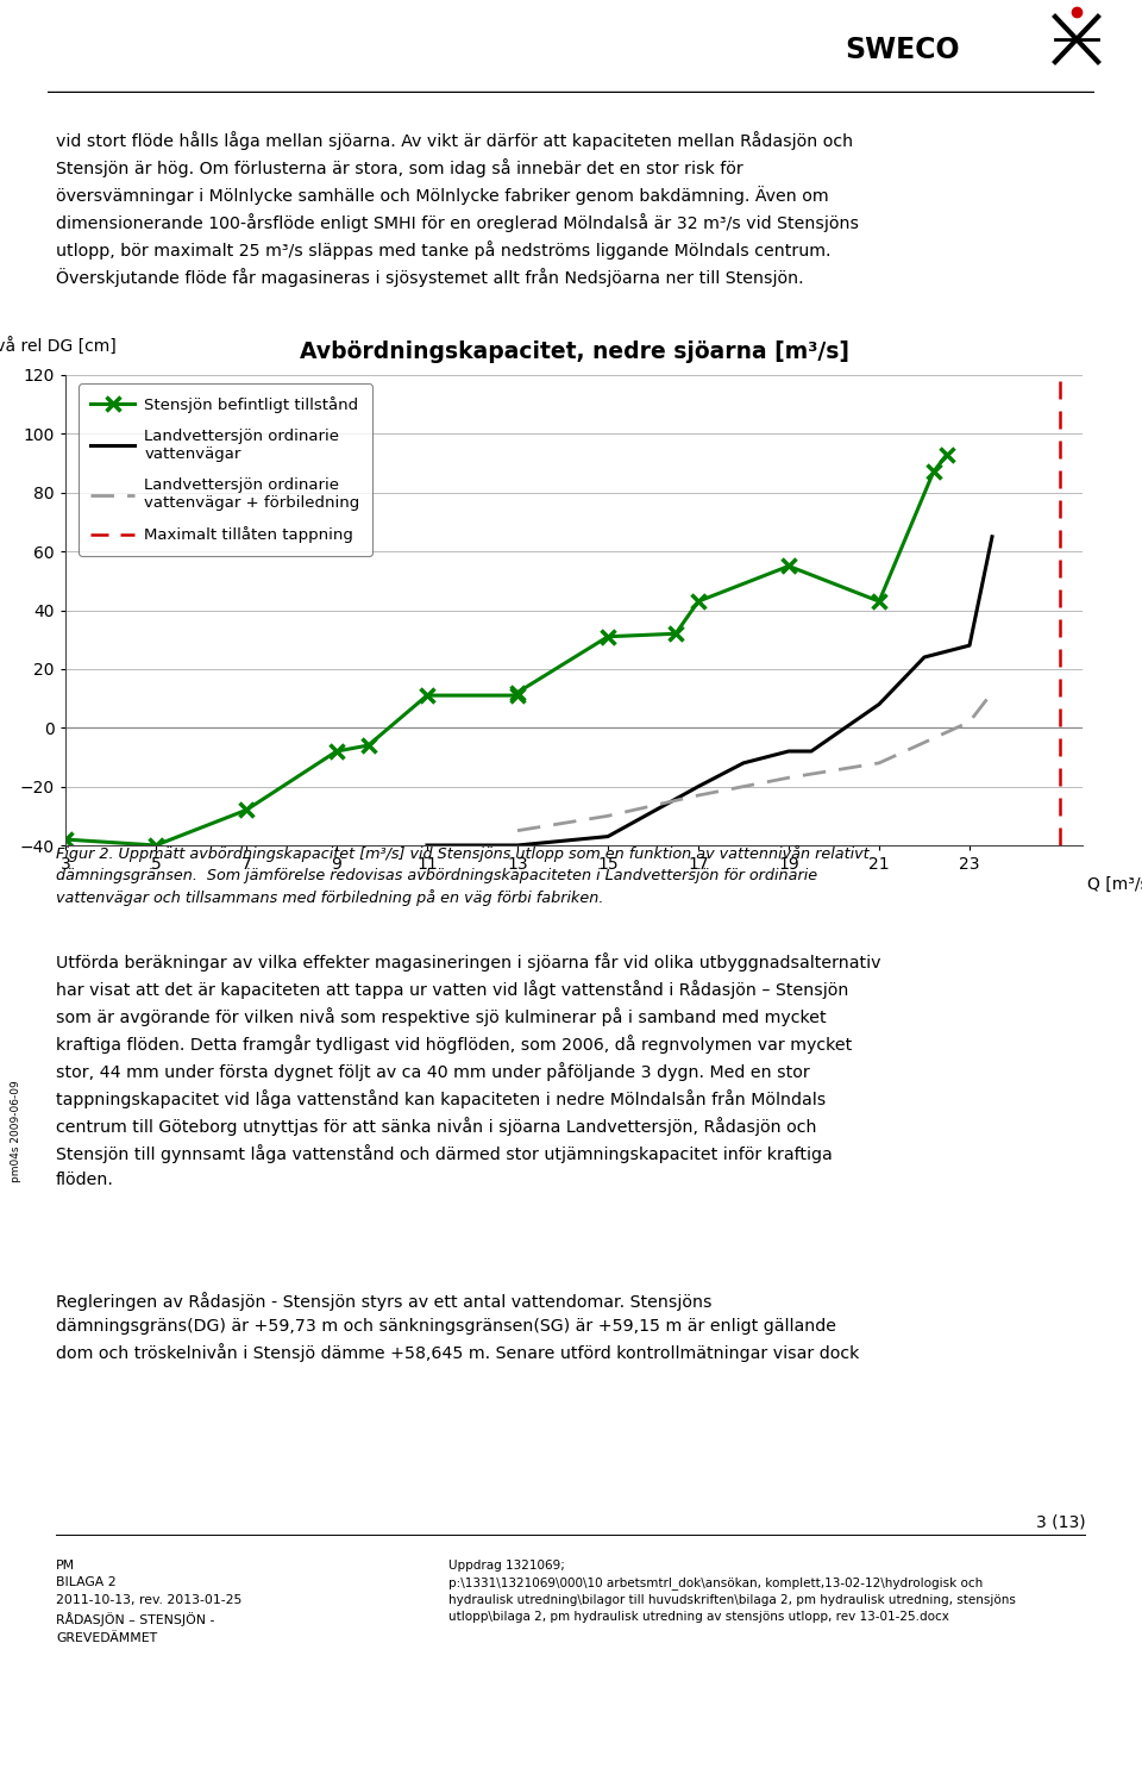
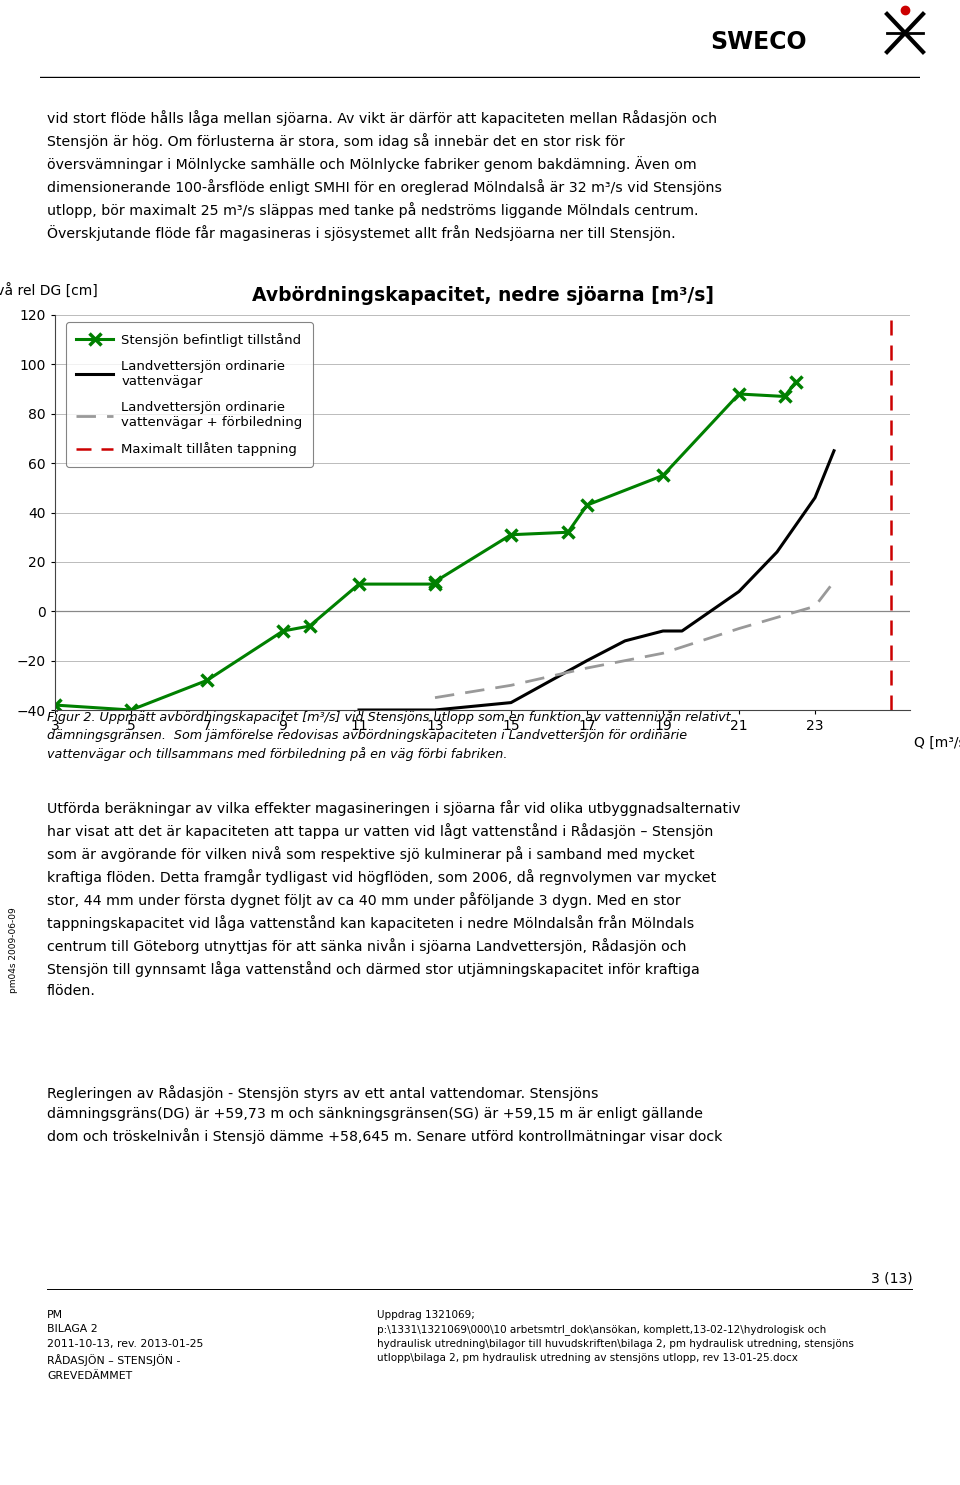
Stensjön befintligt tillstånd/21: 43 -> 88
Landvettersjön ordinarie vattenvägar + förbiledning/21: -12 -> -7
Landvettersjön ordinarie vattenvägar/23: 28 -> 46
